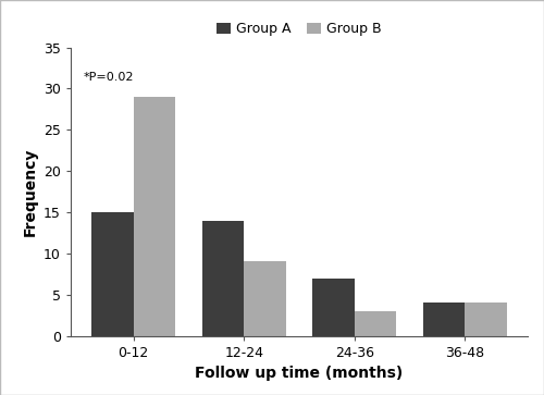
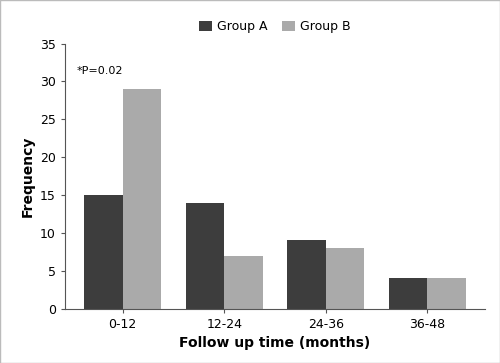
Group B/12-24: 9 -> 7
Group A/24-36: 7 -> 9
Group B/24-36: 3 -> 8
